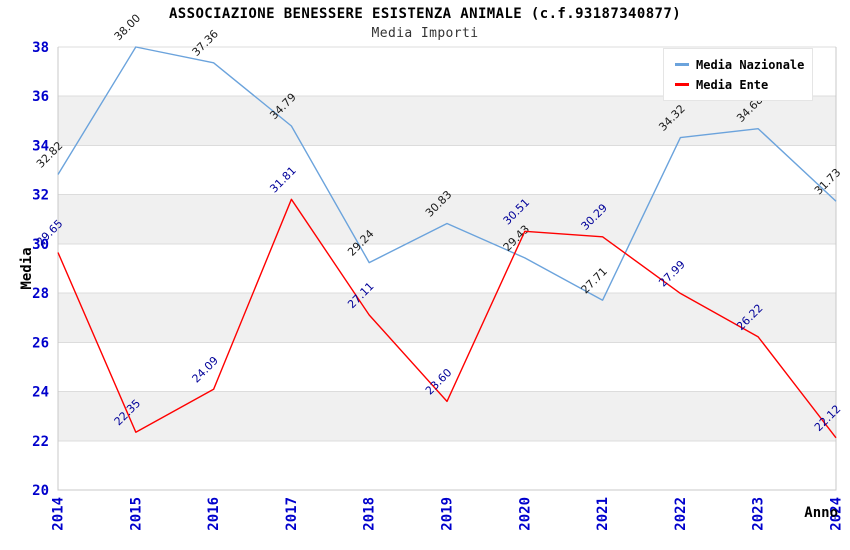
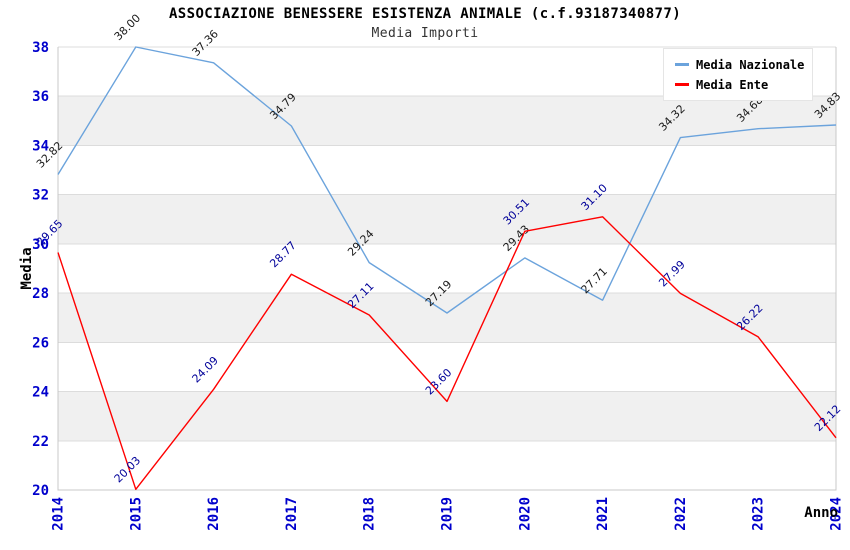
Media Ente/2015: 22.35 -> 20.03
Media Ente/2017: 31.81 -> 28.77
Media Nazionale/2019: 30.83 -> 27.19
Media Ente/2021: 30.29 -> 31.10
Media Nazionale/2024: 31.73 -> 34.83
